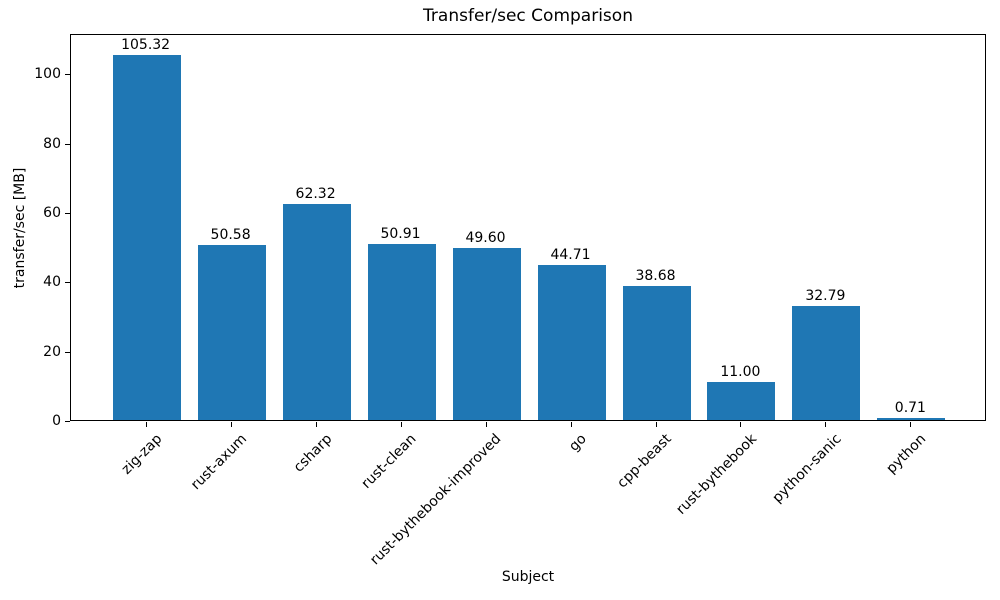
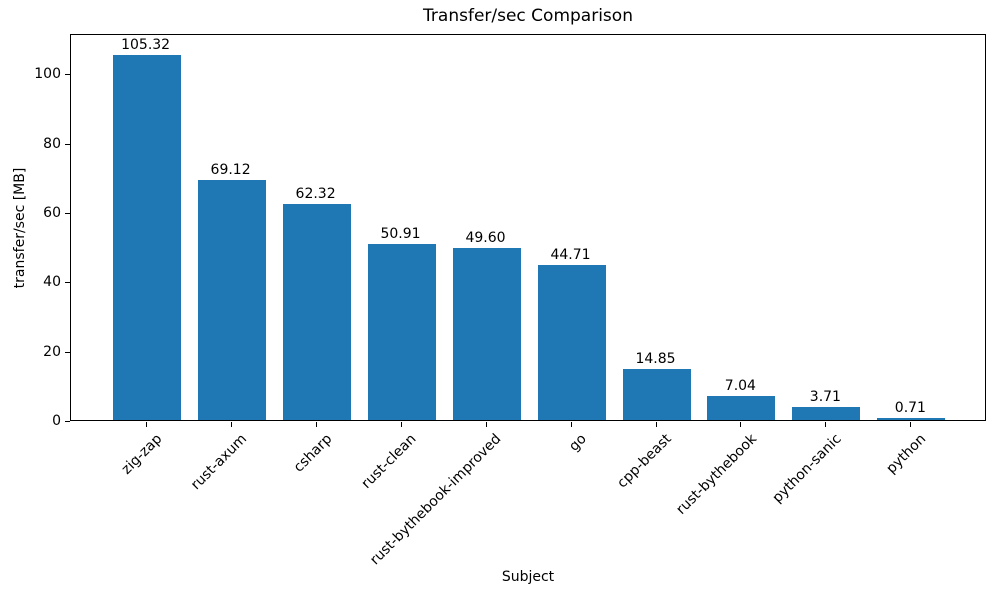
rust-axum: 50.58 -> 69.12
cpp-beast: 38.68 -> 14.85
rust-bythebook: 11.00 -> 7.04
python-sanic: 32.79 -> 3.71
